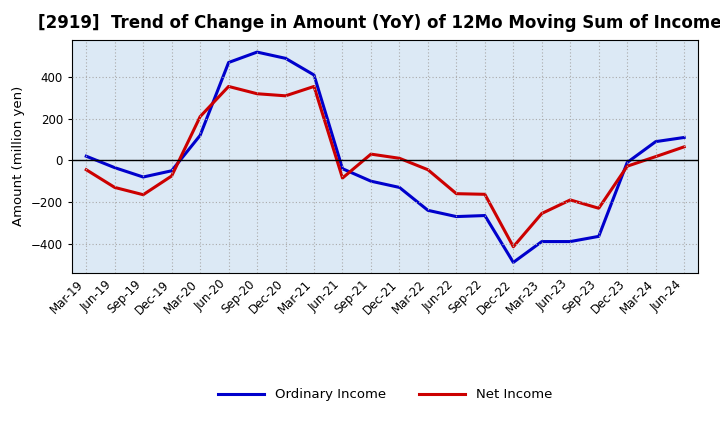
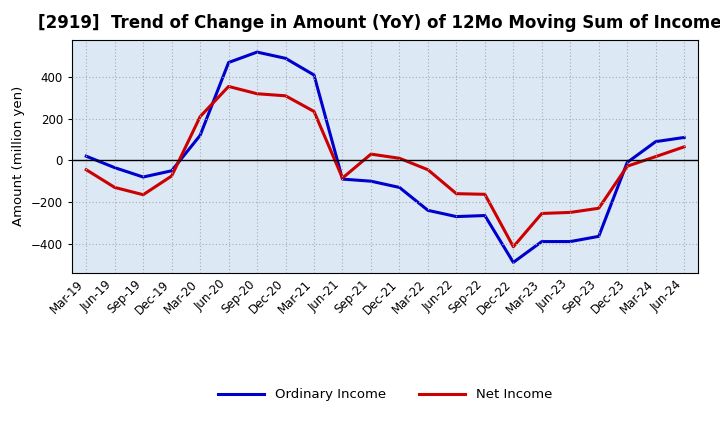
Net Income/Mar-21: 355 -> 235
Ordinary Income/Jun-21: -40 -> -90
Net Income/Jun-23: -190 -> -250
